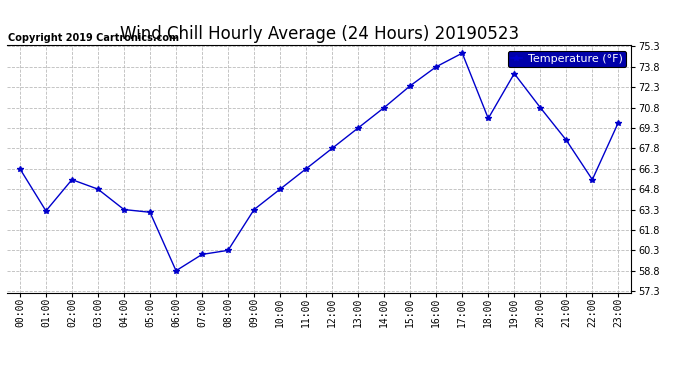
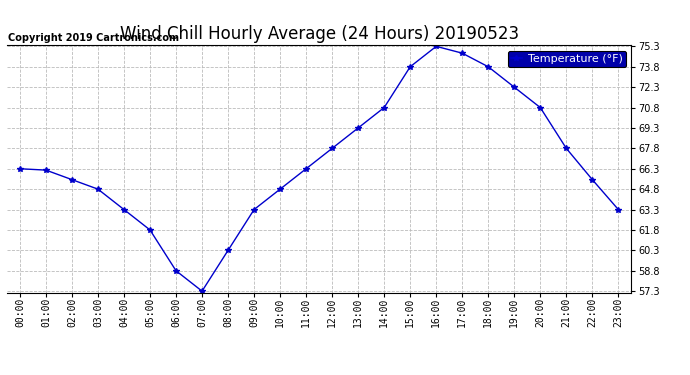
01:00: 63.2 -> 66.2
05:00: 63.1 -> 61.8
07:00: 60.0 -> 57.3
15:00: 72.4 -> 73.8
16:00: 73.8 -> 75.3
18:00: 70.0 -> 73.8
19:00: 73.3 -> 72.3
21:00: 68.4 -> 67.8
23:00: 69.7 -> 63.3
